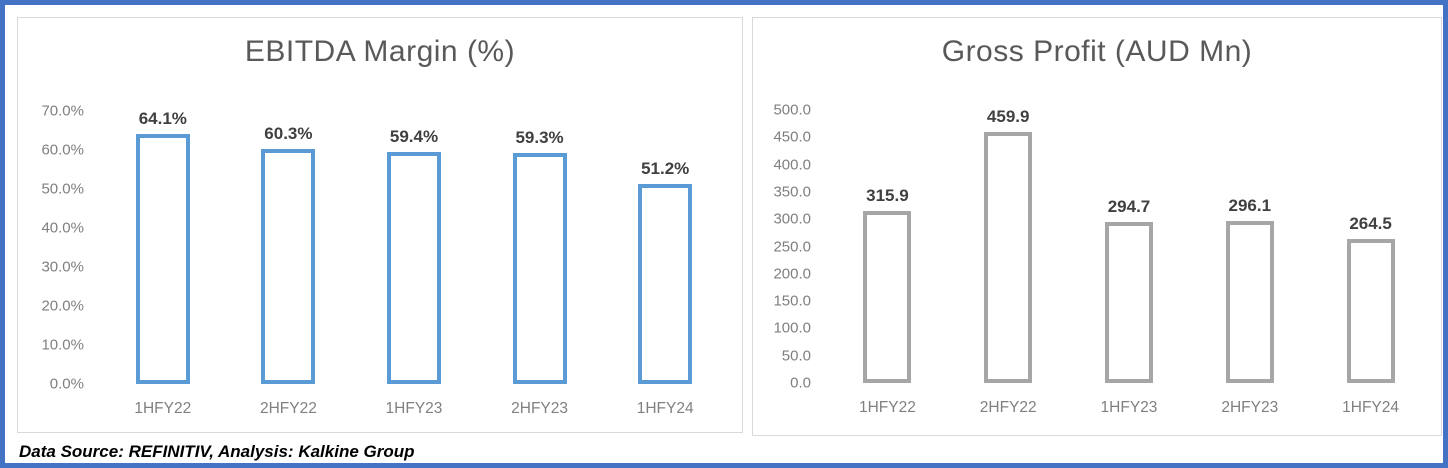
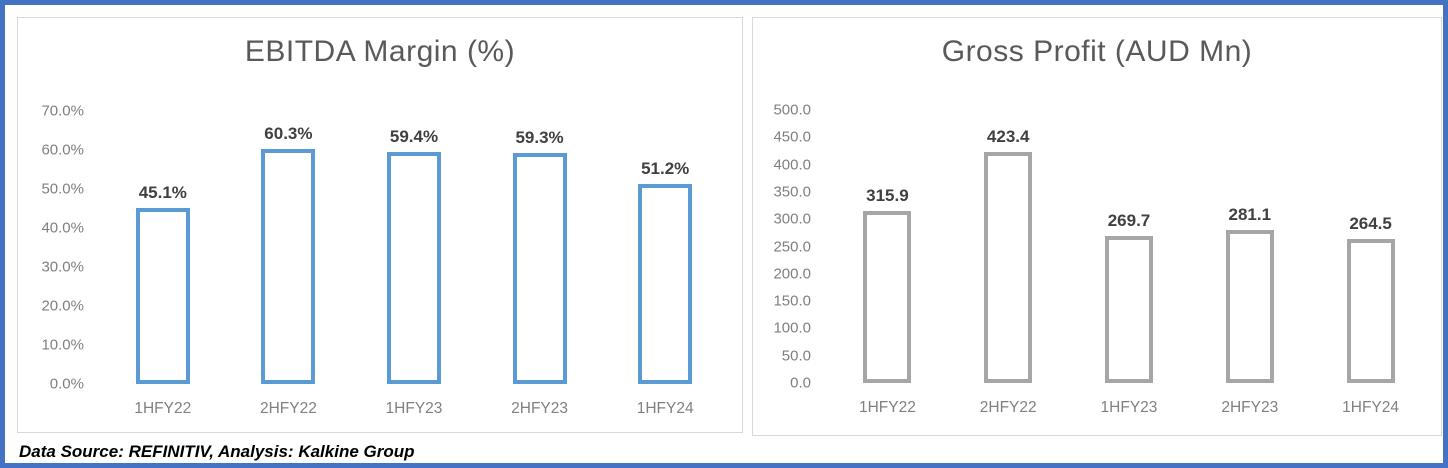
EBITDA Margin (%)/1HFY22: 64.1% -> 45.1%
Gross Profit (AUD Mn)/2HFY22: 459.9 -> 423.4
Gross Profit (AUD Mn)/1HFY23: 294.7 -> 269.7
Gross Profit (AUD Mn)/2HFY23: 296.1 -> 281.1
